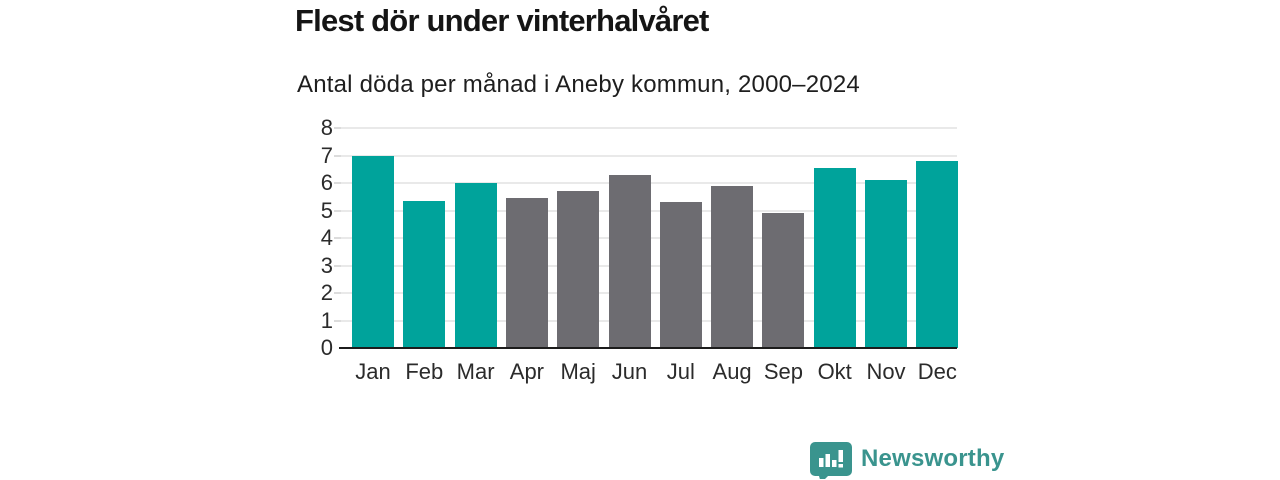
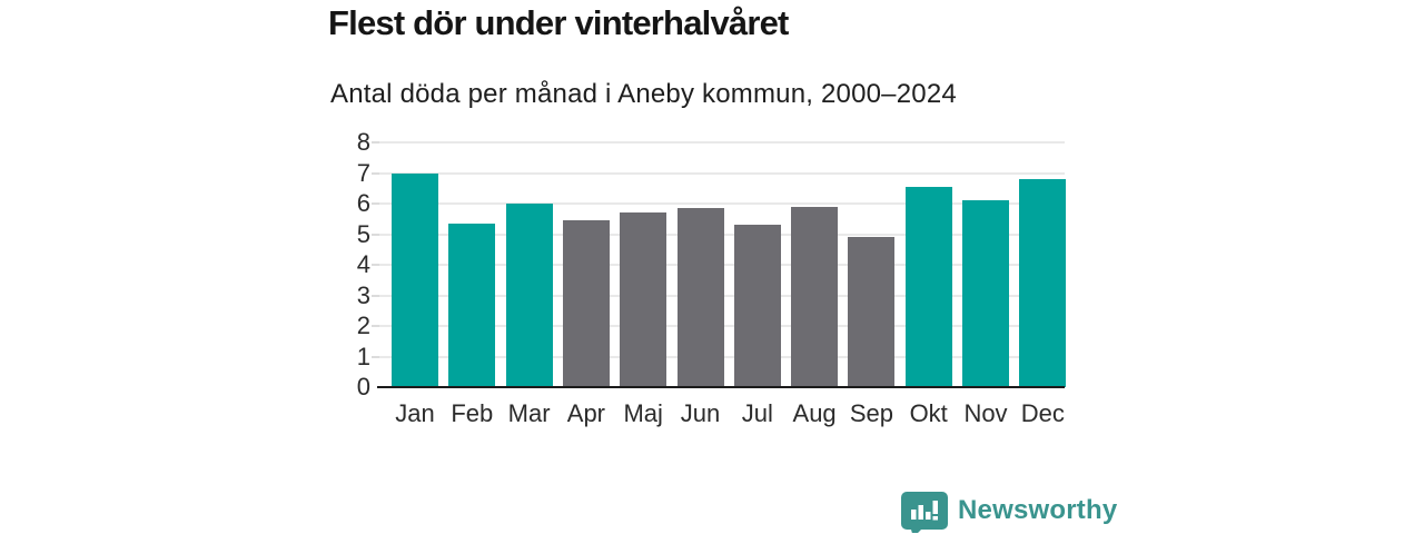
Jun: 6.3 -> 5.8
